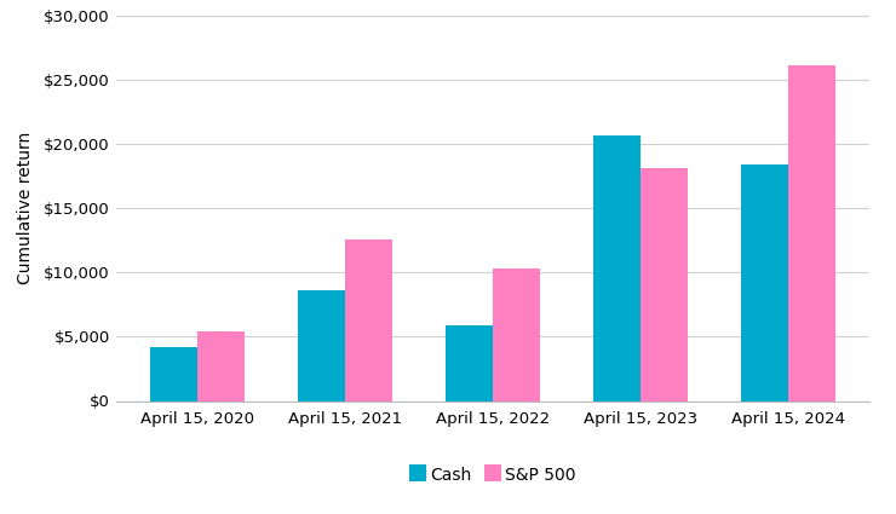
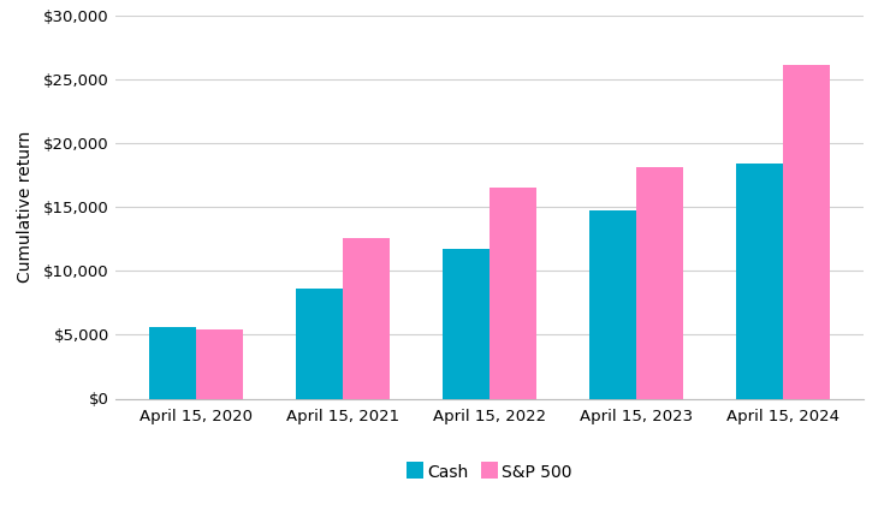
Cash/April 15, 2020: $4,200 -> $5,600
Cash/April 15, 2022: $5,900 -> $11,700
S&P 500/April 15, 2022: $10,300 -> $16,500
Cash/April 15, 2023: $20,700 -> $14,700
